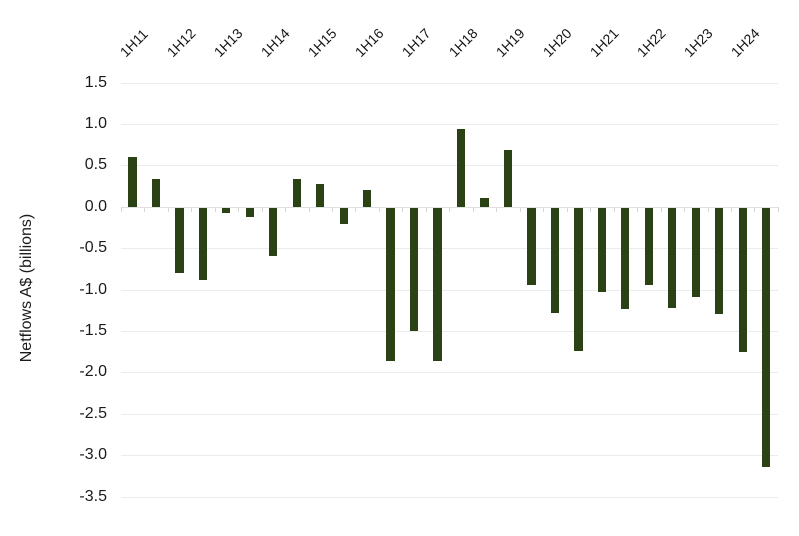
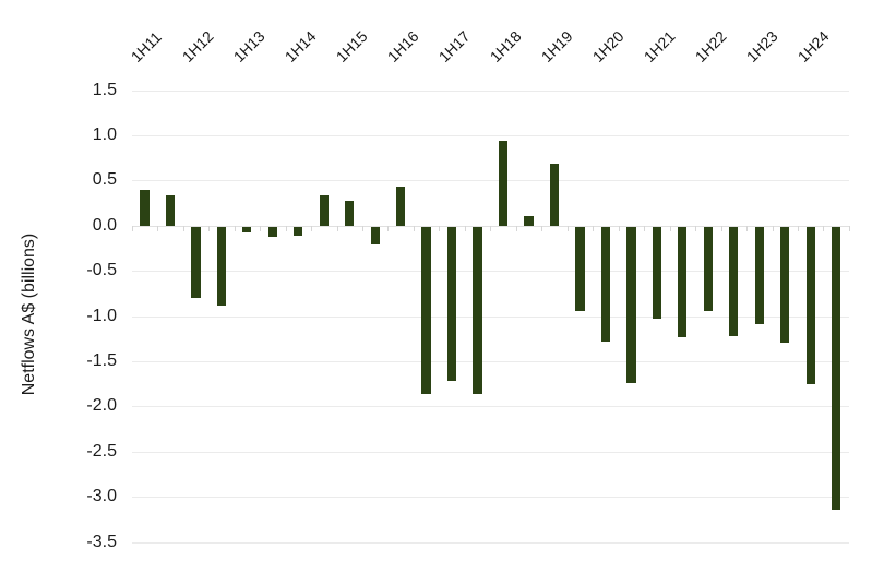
1H11: 0.6 -> 0.4
1H14: -0.6 -> -0.1
1H16: 0.2 -> 0.4
1H17: -1.5 -> -1.7
